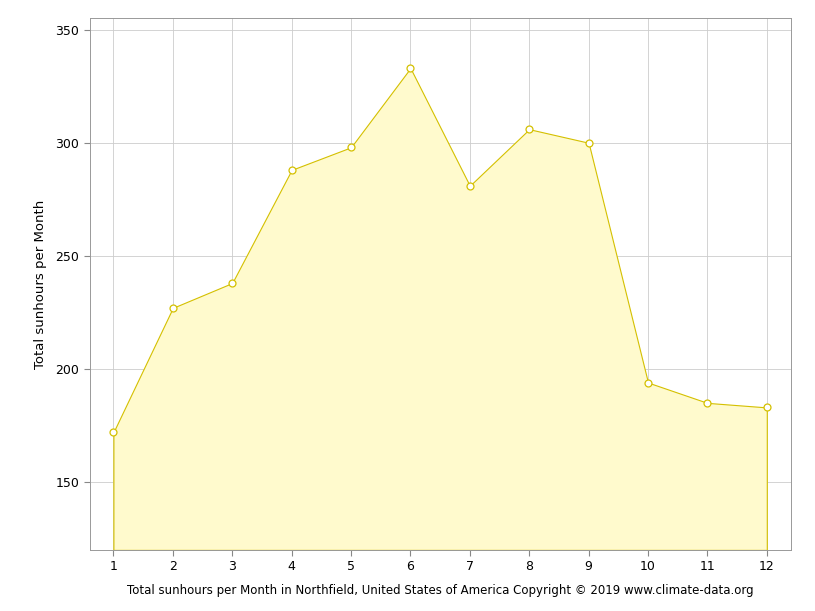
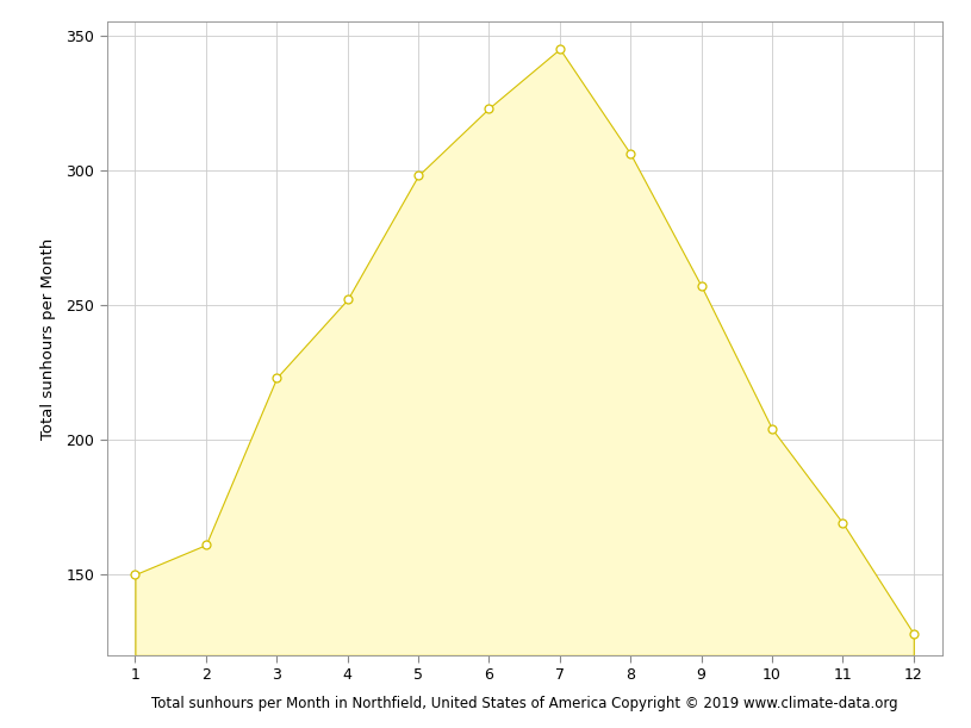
1: 172 -> 150
2: 227 -> 161
3: 238 -> 223
4: 288 -> 252
6: 333 -> 323
7: 281 -> 345
9: 300 -> 257
10: 194 -> 204
11: 185 -> 169
12: 183 -> 128
